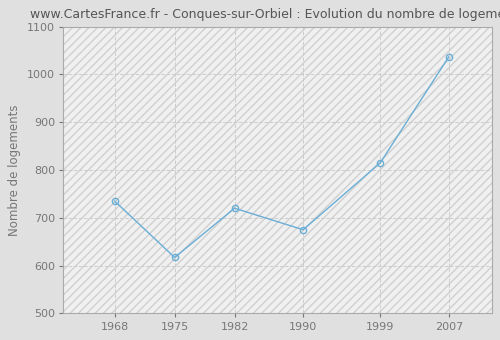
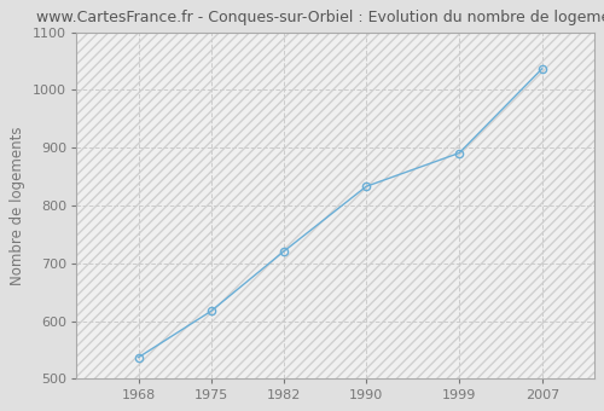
1968: 735 -> 537
1990: 675 -> 833
1999: 815 -> 891
